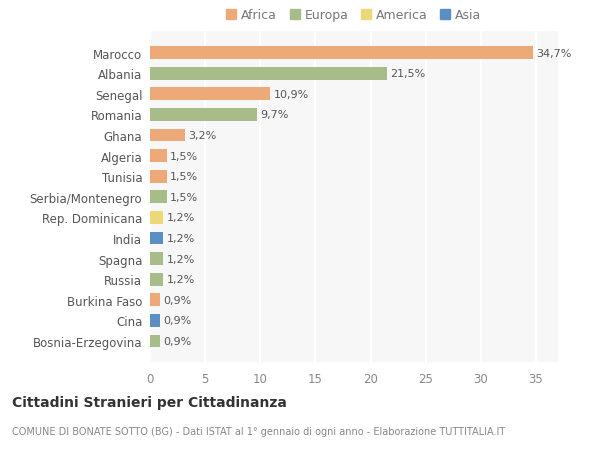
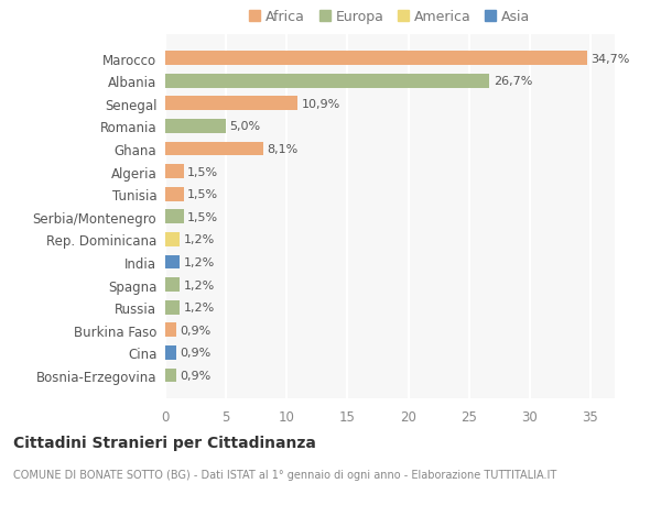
Albania: 21,5% -> 26,7%
Romania: 9,7% -> 5,0%
Ghana: 3,2% -> 8,1%
